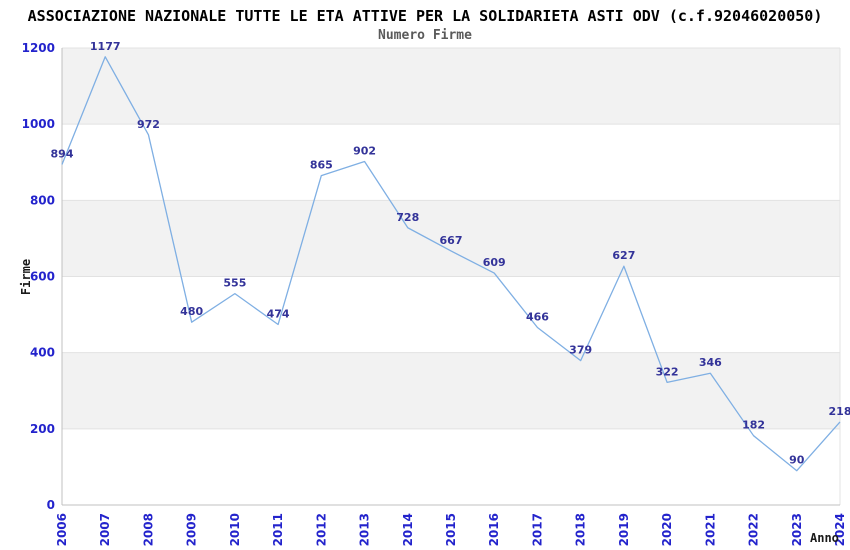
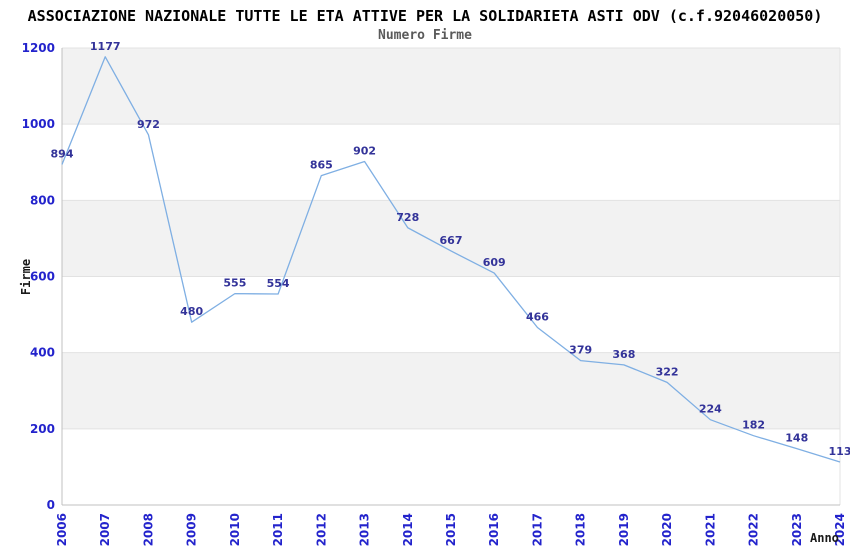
2011: 474 -> 554
2019: 627 -> 368
2021: 346 -> 224
2023: 90 -> 148
2024: 218 -> 113
